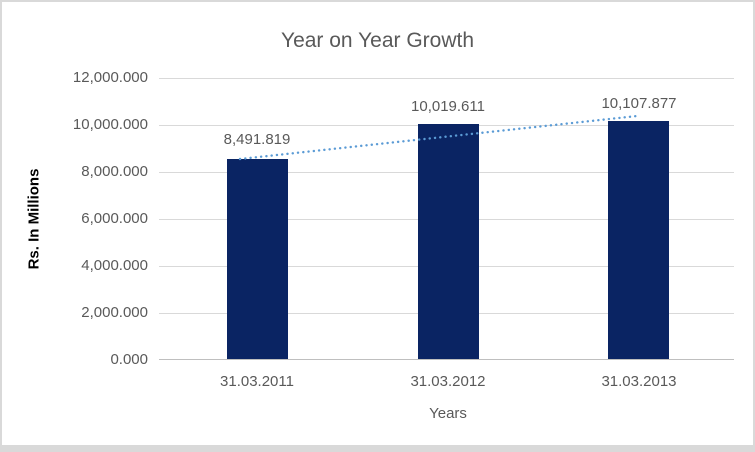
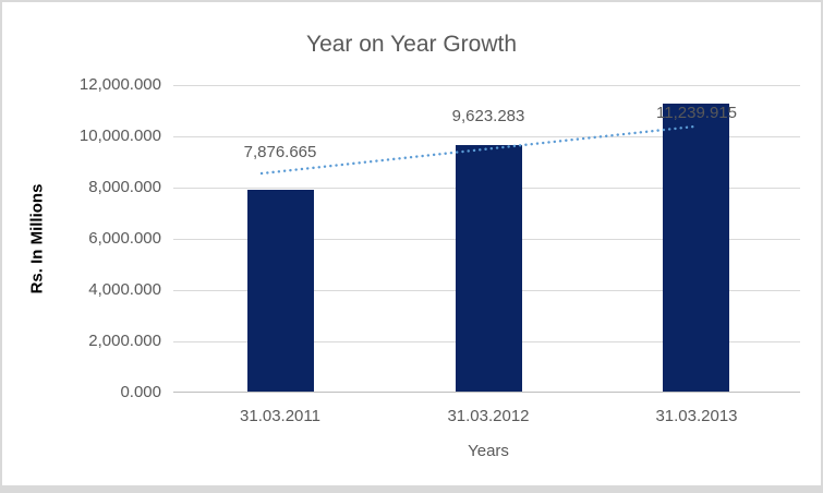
31.03.2011: 8,491.819 -> 7,876.665
31.03.2012: 10,019.611 -> 9,623.283
31.03.2013: 10,107.877 -> 11,239.915
